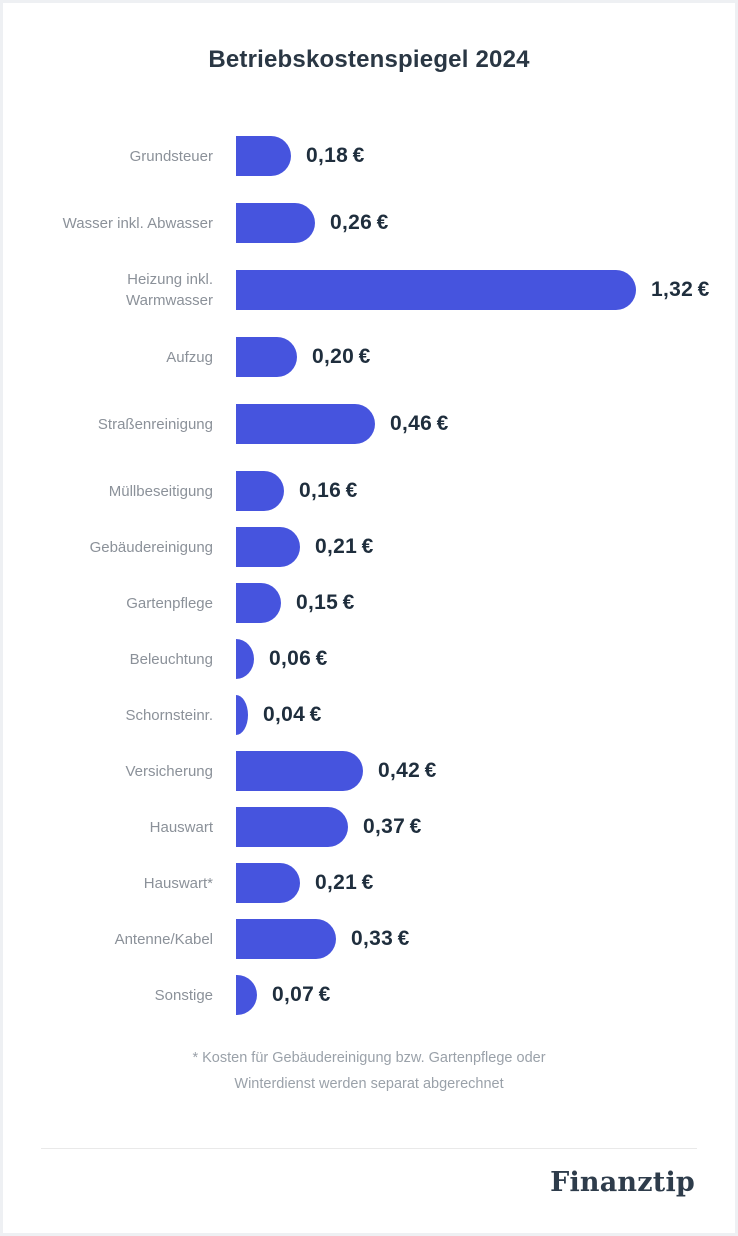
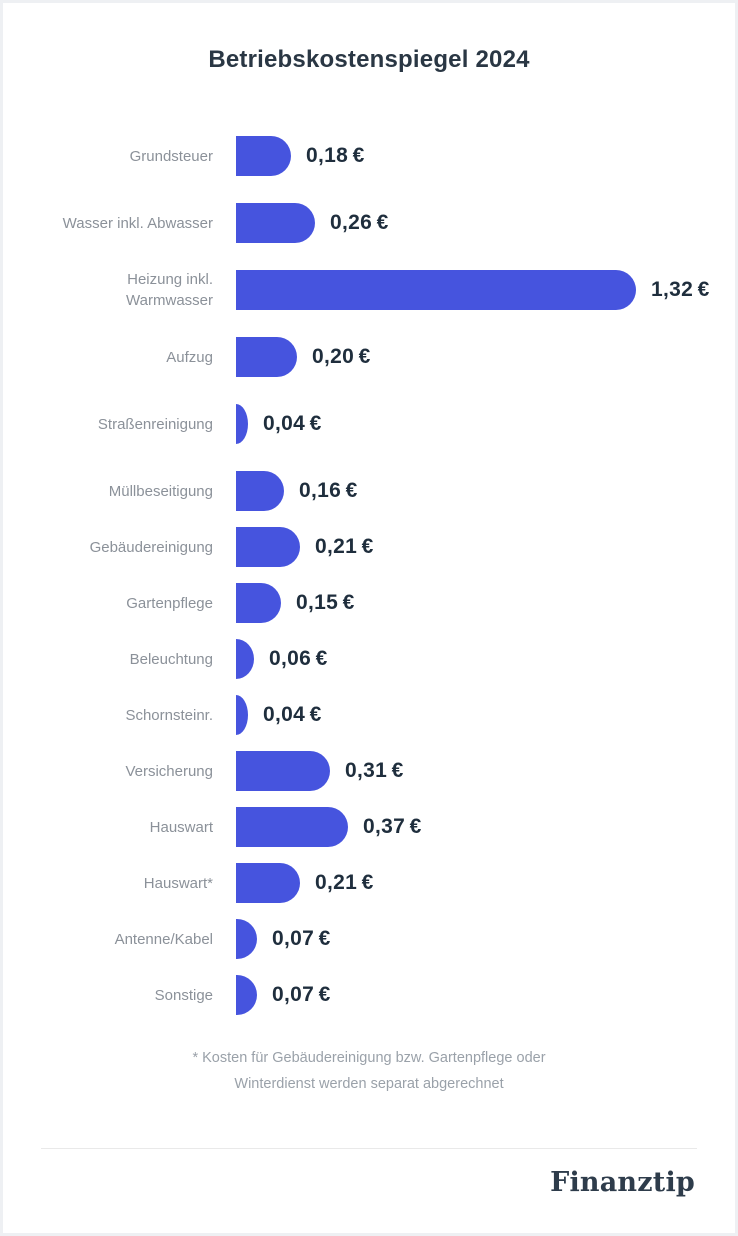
Straßenreinigung: 0,46 -> 0,04
Versicherung: 0,42 -> 0,31
Antenne/Kabel: 0,33 -> 0,07
